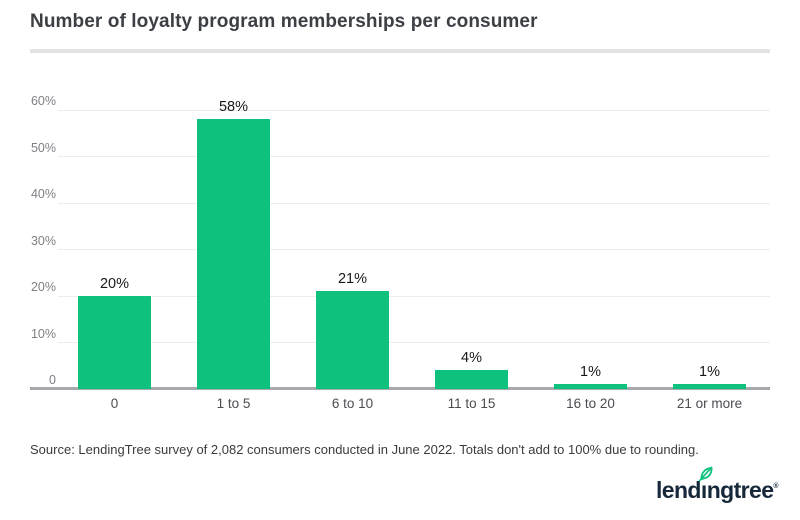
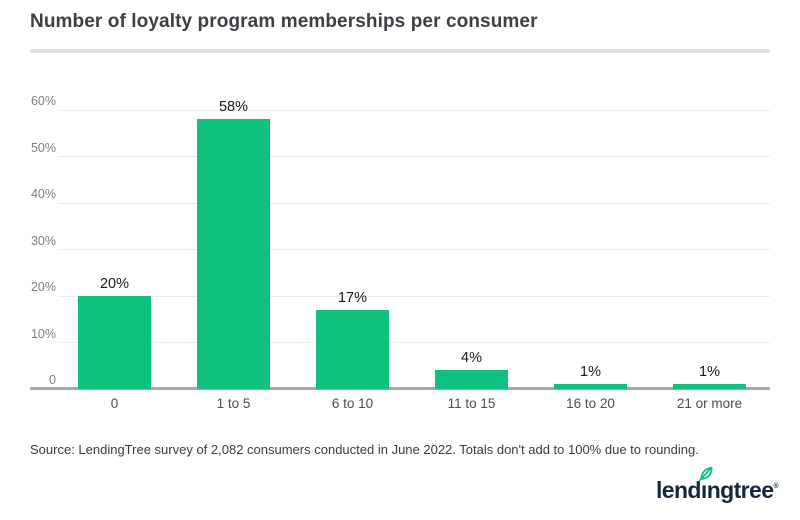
6 to 10: 21% -> 17%
